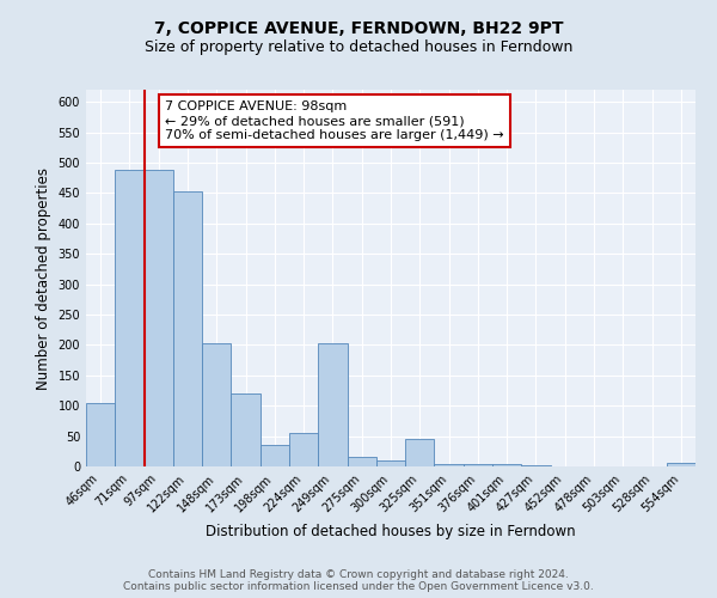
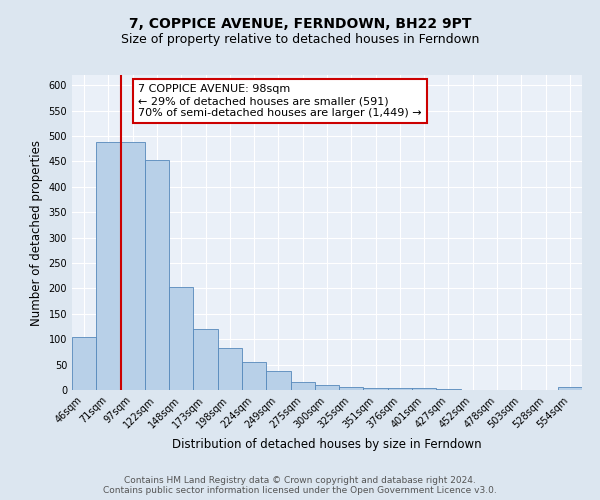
198sqm: 36 -> 82
249sqm: 202 -> 38
325sqm: 46 -> 5
